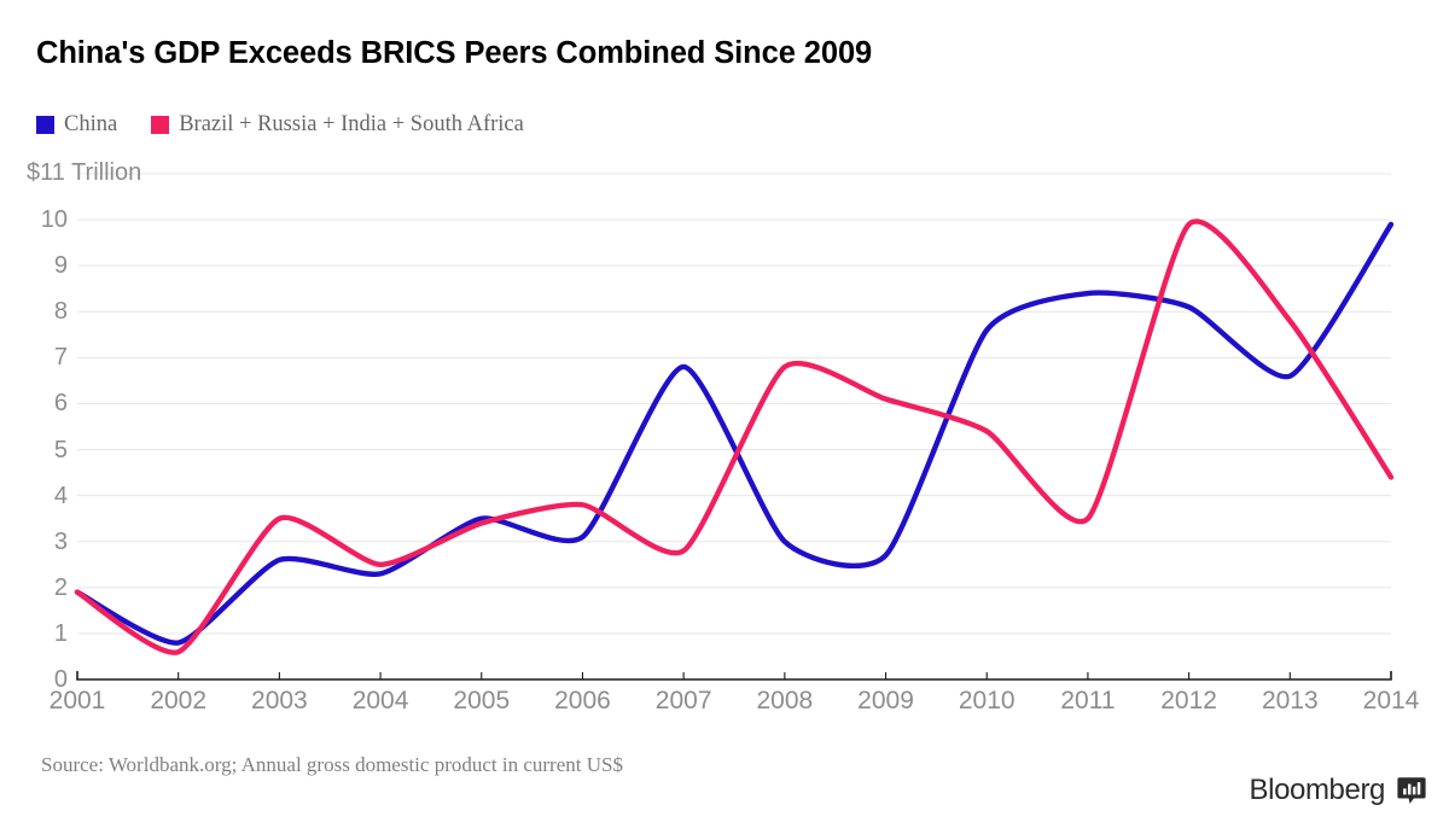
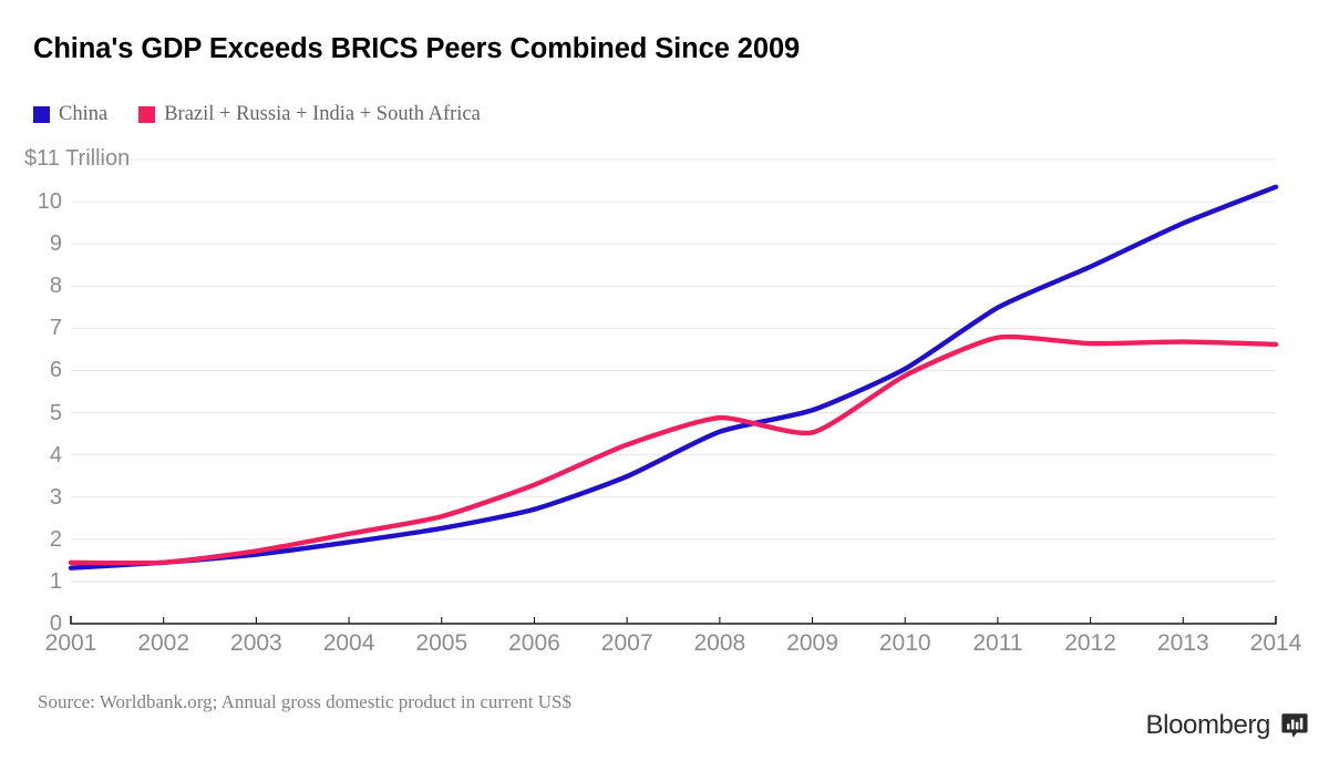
China/2001: 1.9 -> 1.3
Brazil + Russia + India + South Africa/2001: 1.9 -> 1.4
China/2002: 0.8 -> 1.4
Brazil + Russia + India + South Africa/2002: 0.6 -> 1.4
China/2003: 2.6 -> 1.6
Brazil + Russia + India + South Africa/2003: 3.5 -> 1.7
China/2004: 2.3 -> 1.9
Brazil + Russia + India + South Africa/2004: 2.5 -> 2.1
China/2005: 3.5 -> 2.3
Brazil + Russia + India + South Africa/2005: 3.4 -> 2.5
China/2006: 3.1 -> 2.7
Brazil + Russia + India + South Africa/2006: 3.8 -> 3.3
China/2007: 6.8 -> 3.5
Brazil + Russia + India + South Africa/2007: 2.8 -> 4.2
China/2008: 3.0 -> 4.5
Brazil + Russia + India + South Africa/2008: 6.8 -> 4.9
China/2009: 2.7 -> 5.1
Brazil + Russia + India + South Africa/2009: 6.1 -> 4.5
China/2010: 7.6 -> 6.0
Brazil + Russia + India + South Africa/2010: 5.4 -> 5.9
China/2011: 8.4 -> 7.5
Brazil + Russia + India + South Africa/2011: 3.5 -> 6.8
China/2012: 8.1 -> 8.5
Brazil + Russia + India + South Africa/2012: 9.9 -> 6.6
China/2013: 6.6 -> 9.5
Brazil + Russia + India + South Africa/2013: 7.8 -> 6.7
China/2014: 9.9 -> 10.3
Brazil + Russia + India + South Africa/2014: 4.4 -> 6.6
